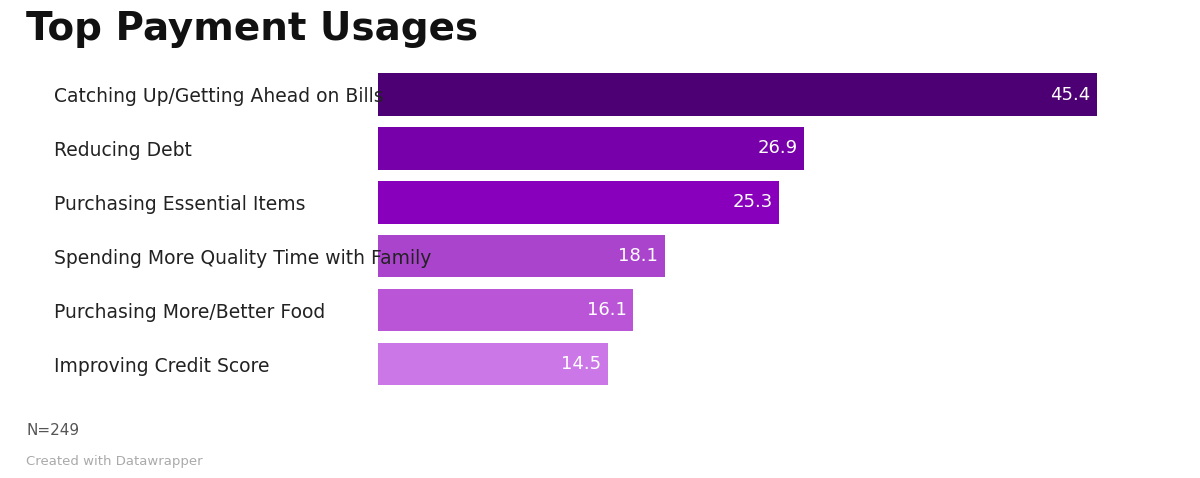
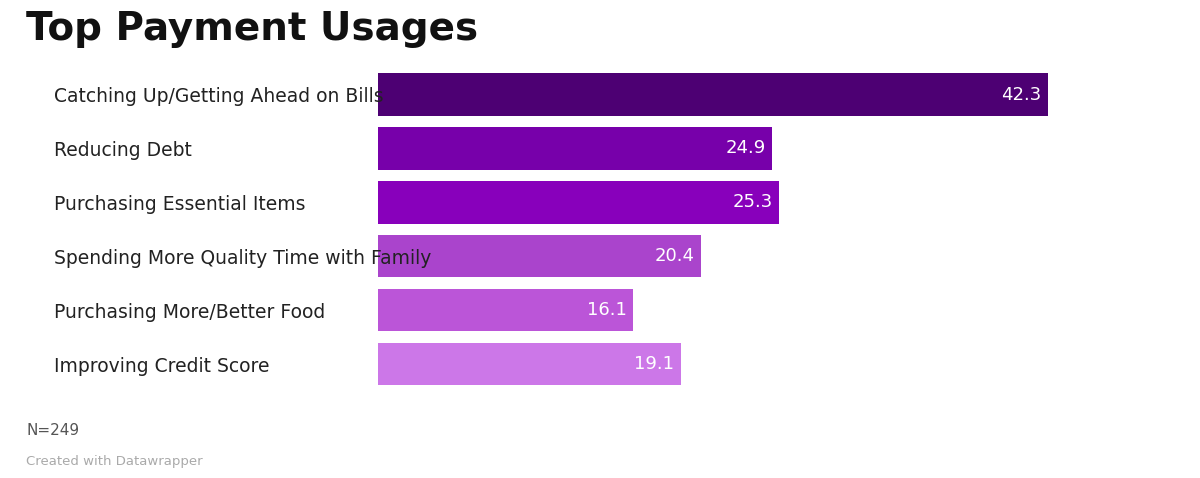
Catching Up/Getting Ahead on Bills: 45.4 -> 42.3
Reducing Debt: 26.9 -> 24.9
Spending More Quality Time with Family: 18.1 -> 20.4
Improving Credit Score: 14.5 -> 19.1
